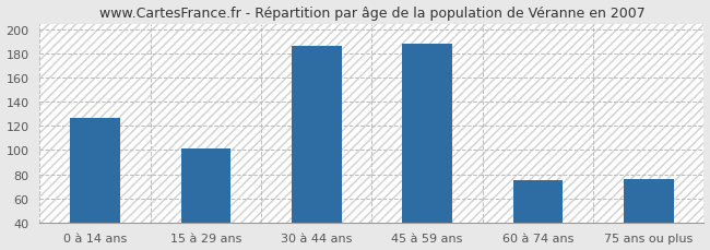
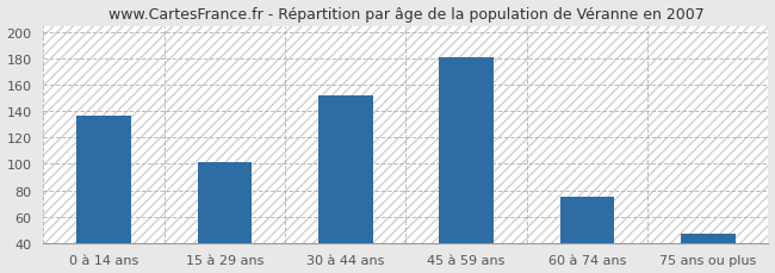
0 à 14 ans: 127 -> 137
30 à 44 ans: 186 -> 152
45 à 59 ans: 188 -> 181
75 ans ou plus: 76 -> 47
